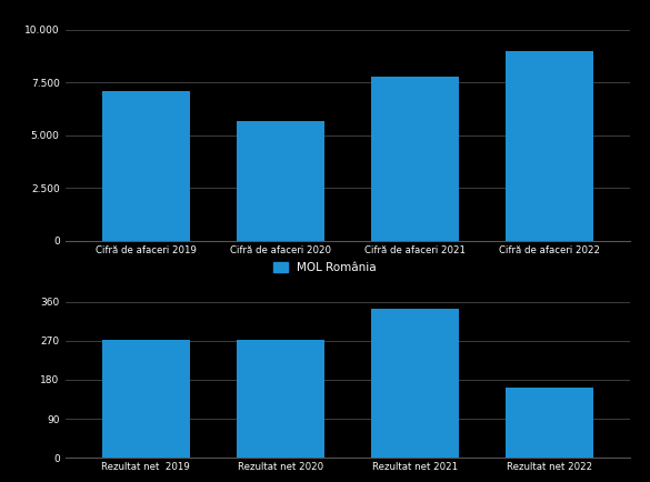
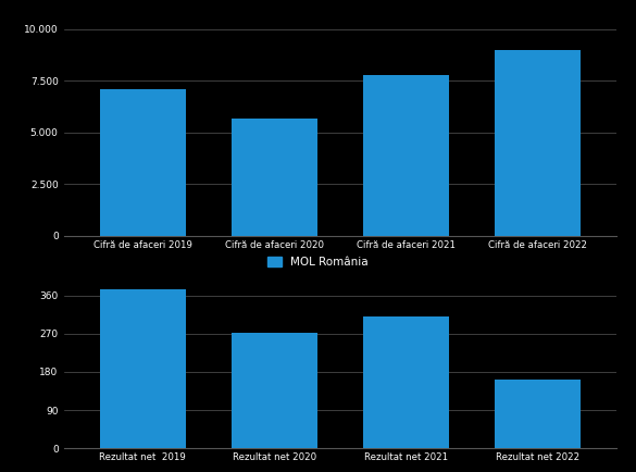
Rezultat net 2019: 272 -> 375
Rezultat net 2021: 345 -> 310
